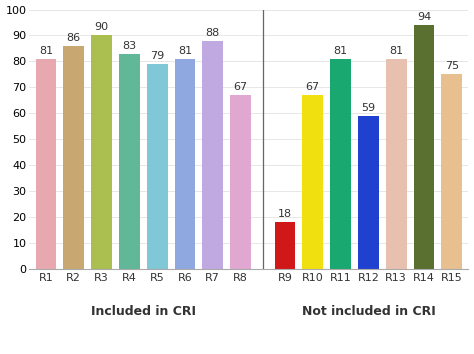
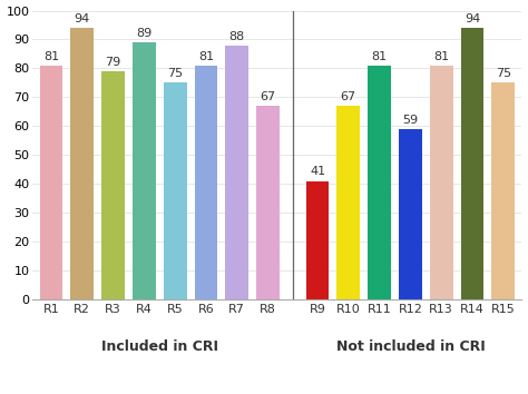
R2: 86 -> 94
R3: 90 -> 79
R4: 83 -> 89
R5: 79 -> 75
R9: 18 -> 41
